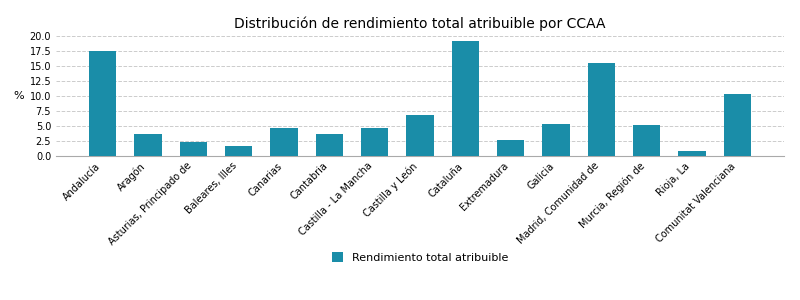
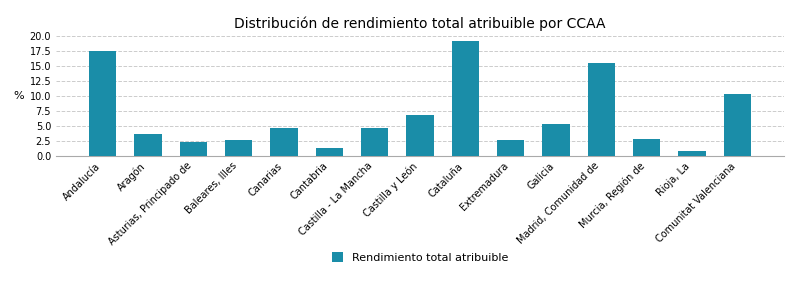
Baleares, Illes: 1.6 -> 2.7
Cantabria: 3.6 -> 1.3
Murcia, Región de: 5.2 -> 2.8
